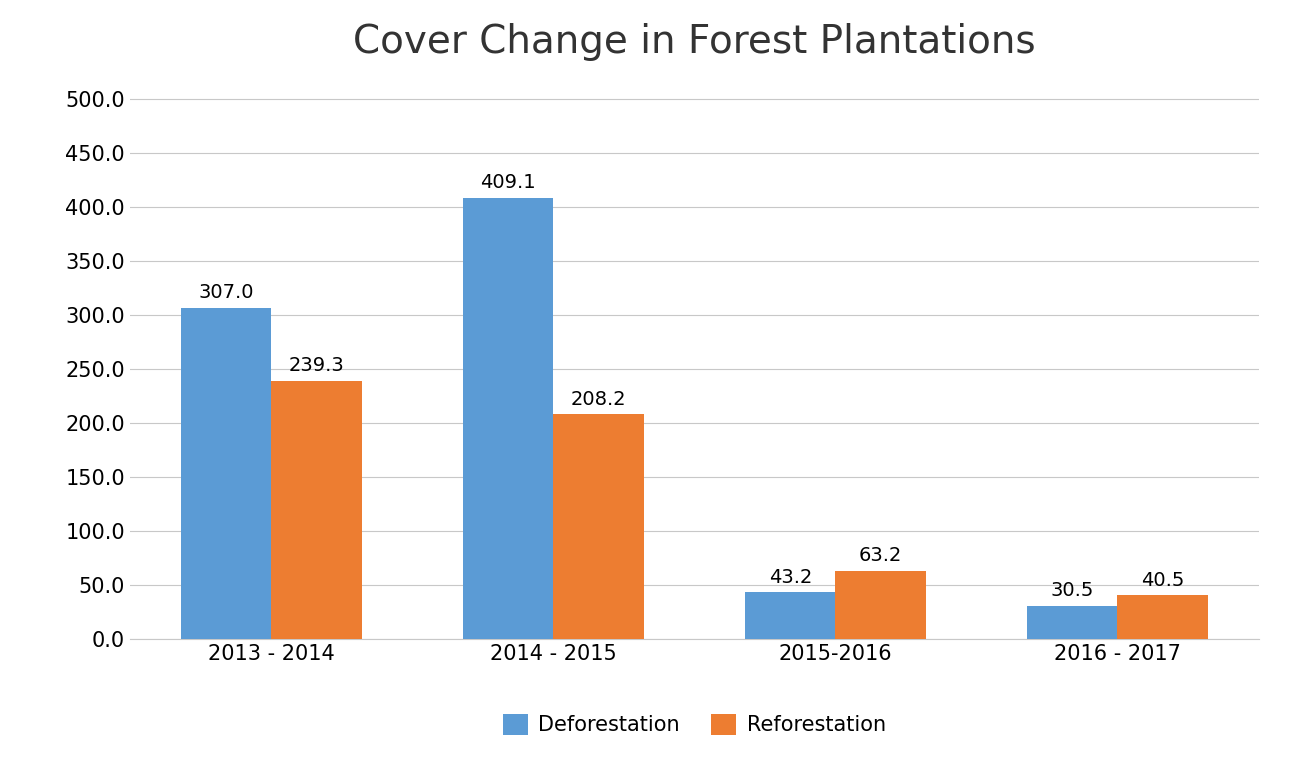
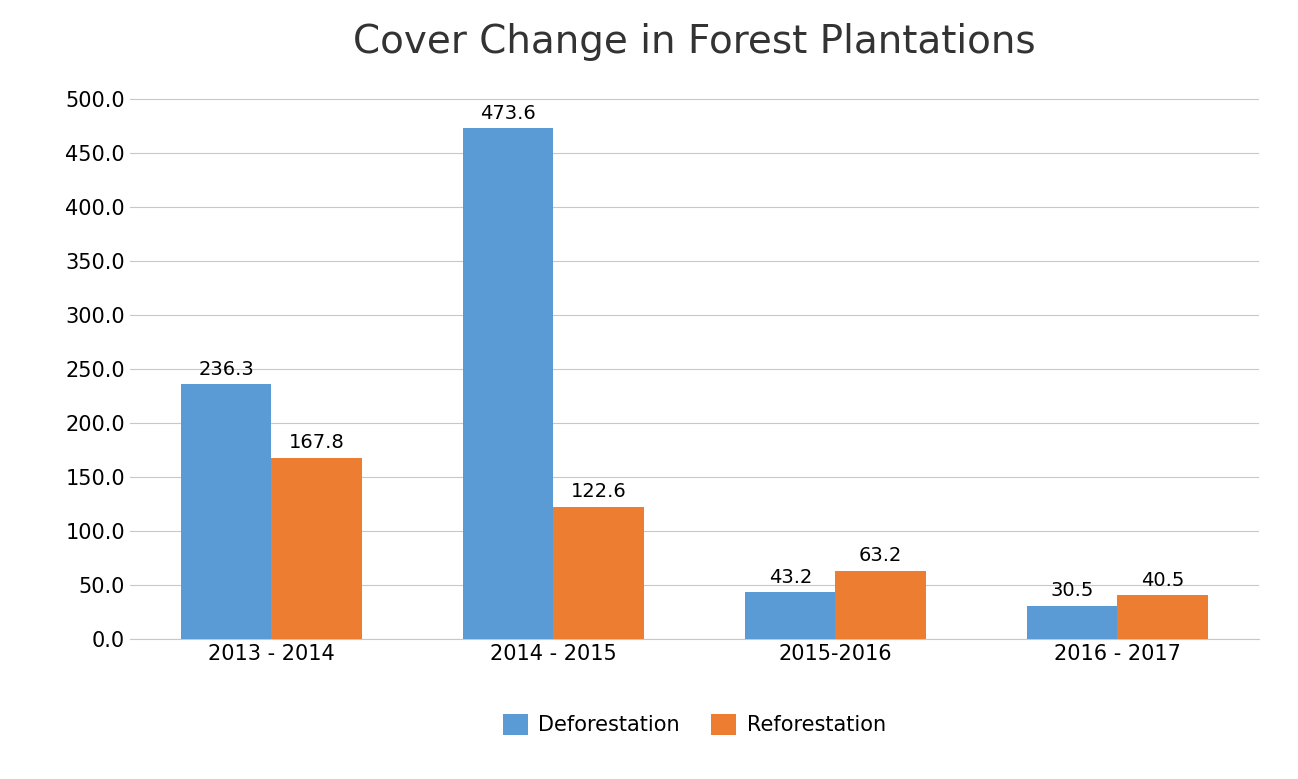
Deforestation/2013 - 2014: 307.0 -> 236.3
Reforestation/2013 - 2014: 239.3 -> 167.8
Deforestation/2014 - 2015: 409.1 -> 473.6
Reforestation/2014 - 2015: 208.2 -> 122.6
